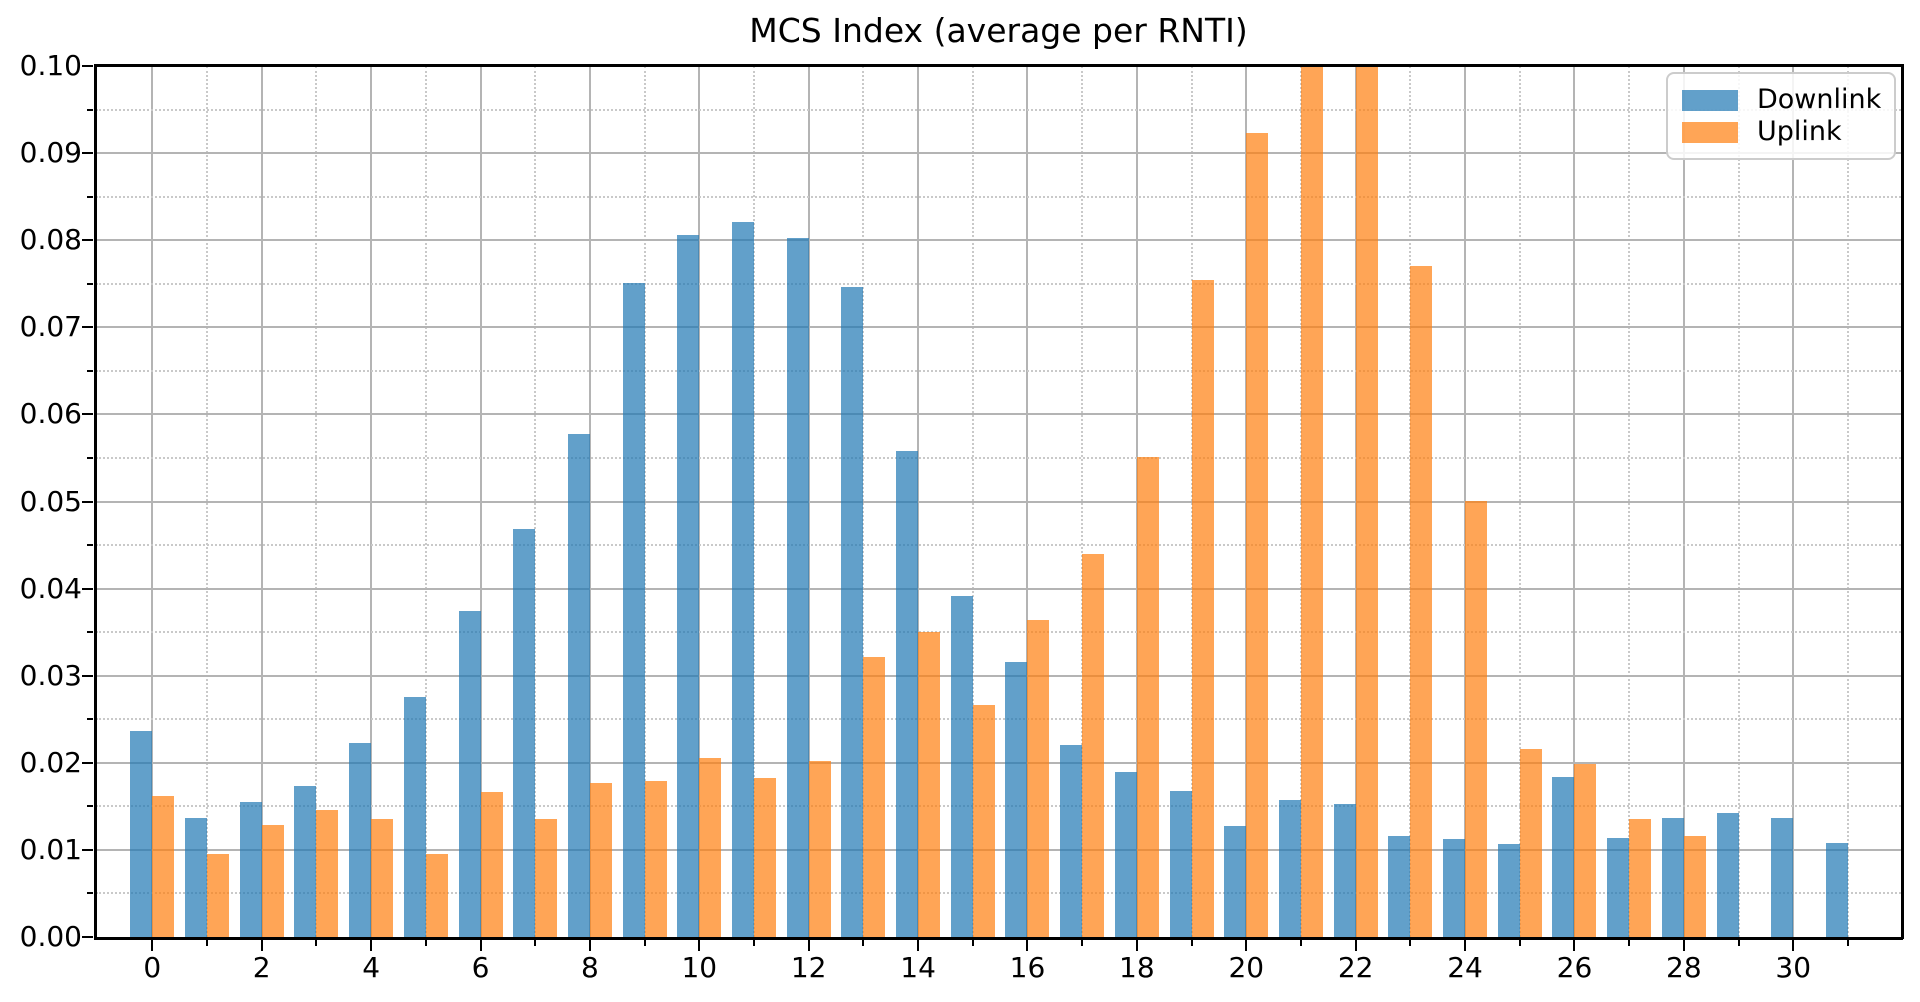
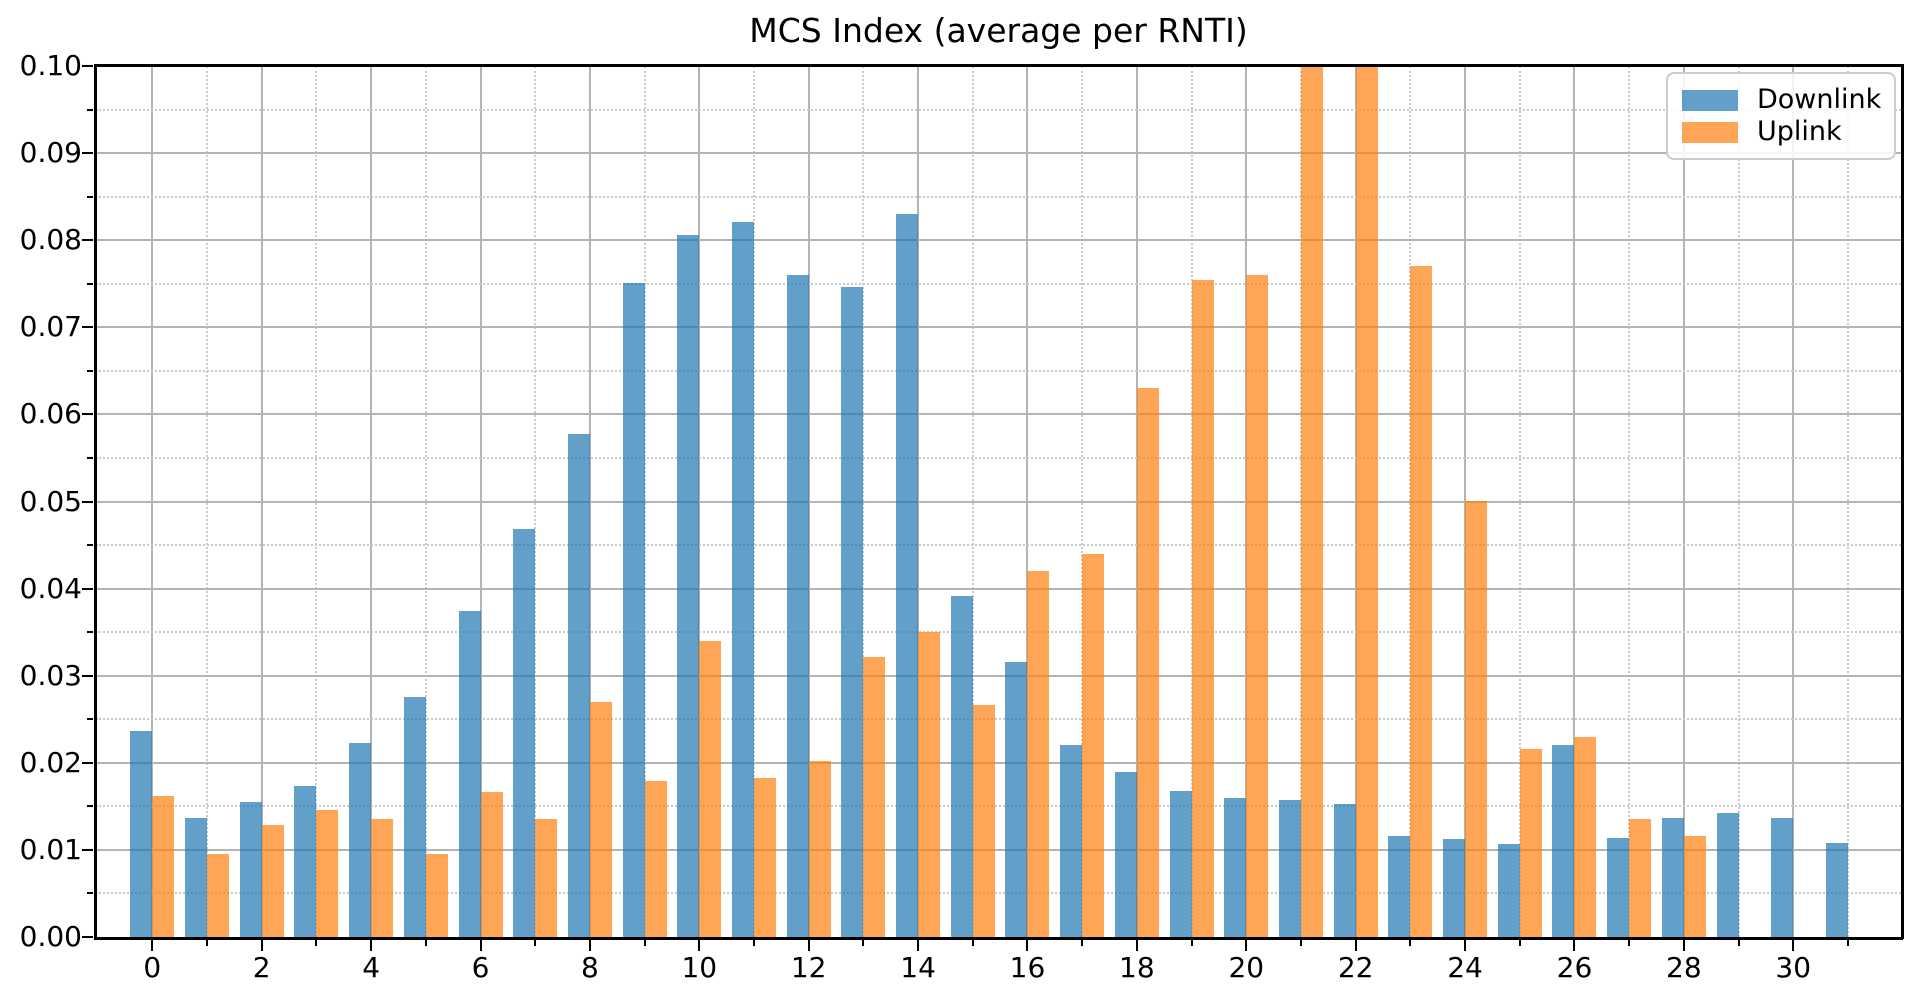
Uplink/8: 0.018 -> 0.027
Uplink/10: 0.021 -> 0.034
Downlink/12: 0.080 -> 0.076
Downlink/14: 0.056 -> 0.083
Uplink/16: 0.036 -> 0.042
Uplink/18: 0.055 -> 0.063
Downlink/20: 0.013 -> 0.016
Uplink/20: 0.092 -> 0.076
Downlink/26: 0.018 -> 0.022
Uplink/26: 0.020 -> 0.023
